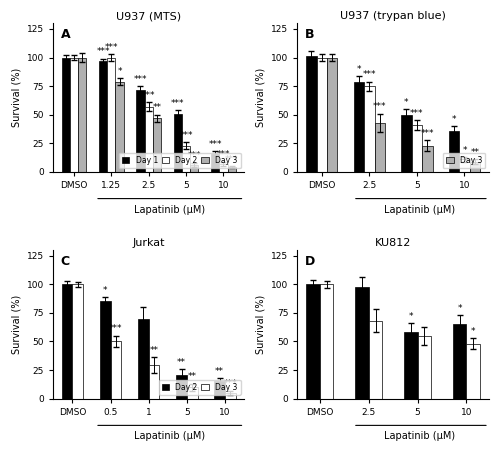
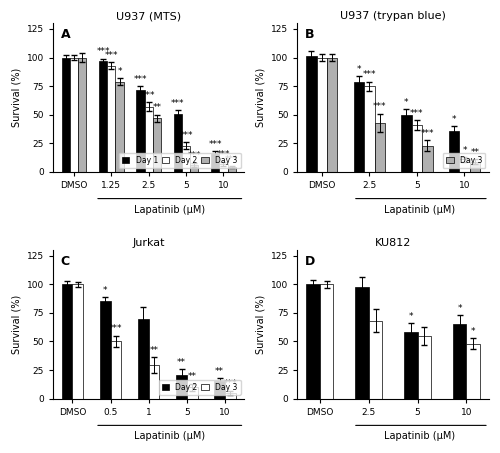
U937 (MTS)/Day 2/1.25: 100 -> 93
